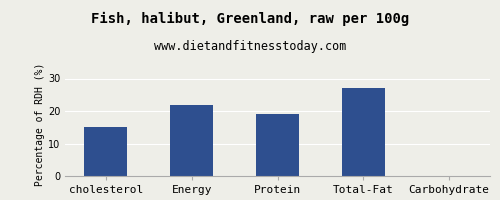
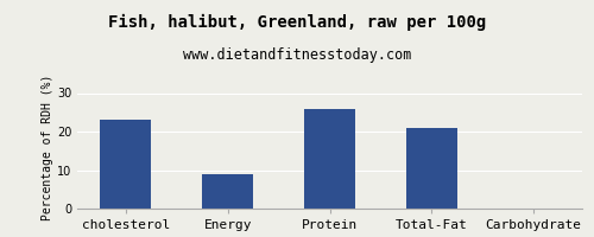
cholesterol: 15 -> 23
Energy: 22 -> 9
Protein: 19 -> 26
Total-Fat: 27 -> 21
